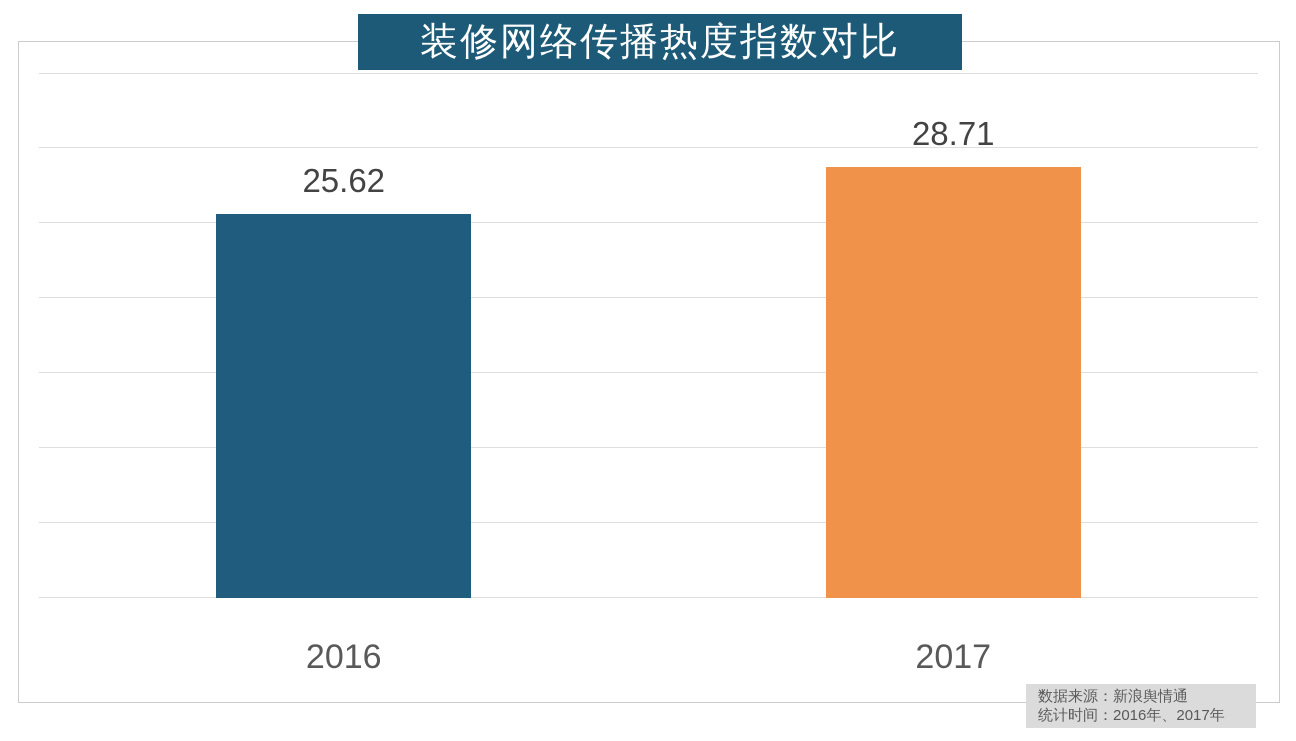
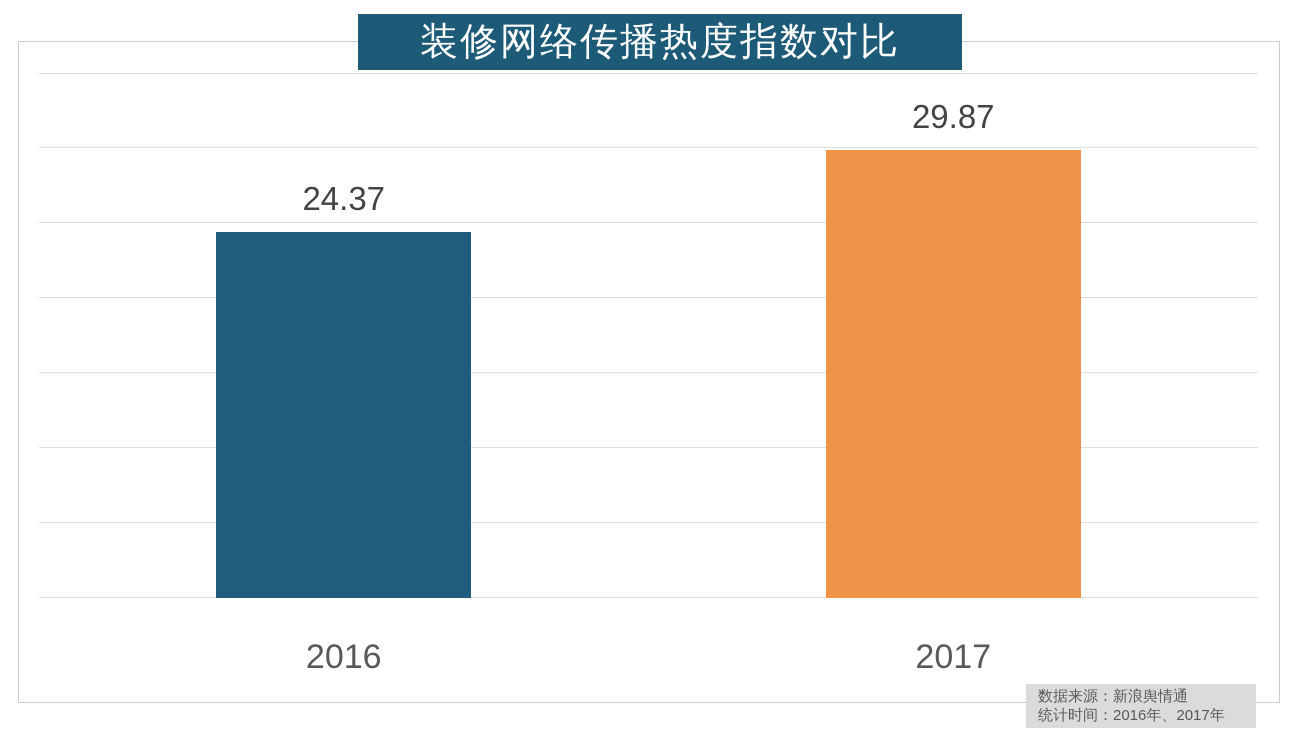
2016: 25.62 -> 24.37
2017: 28.71 -> 29.87
